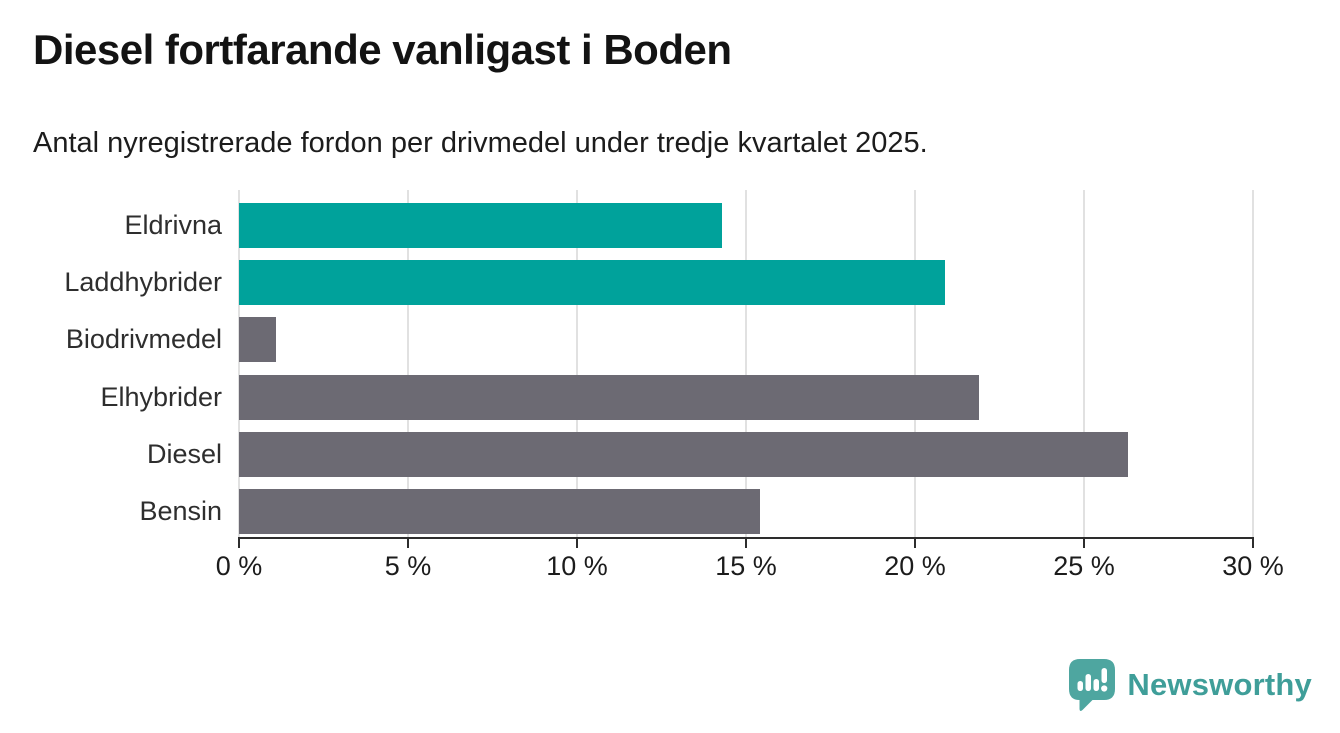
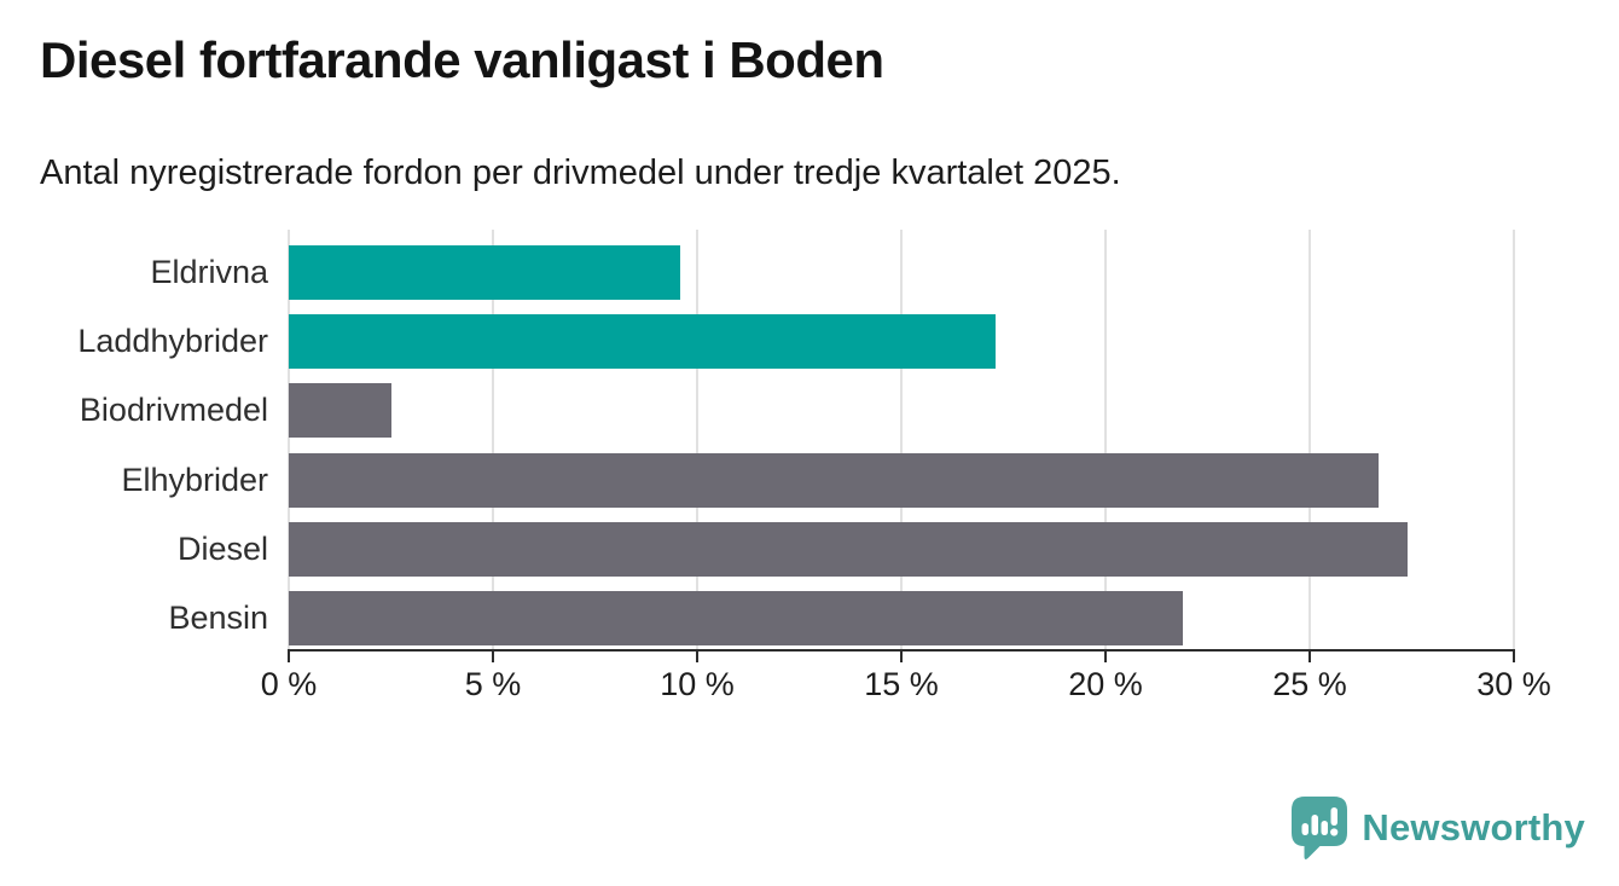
Eldrivna: 14.3% -> 9.6%
Laddhybrider: 20.9% -> 17.3%
Biodrivmedel: 1.1% -> 2.5%
Elhybrider: 21.9% -> 26.7%
Diesel: 26.3% -> 27.4%
Bensin: 15.4% -> 21.9%
